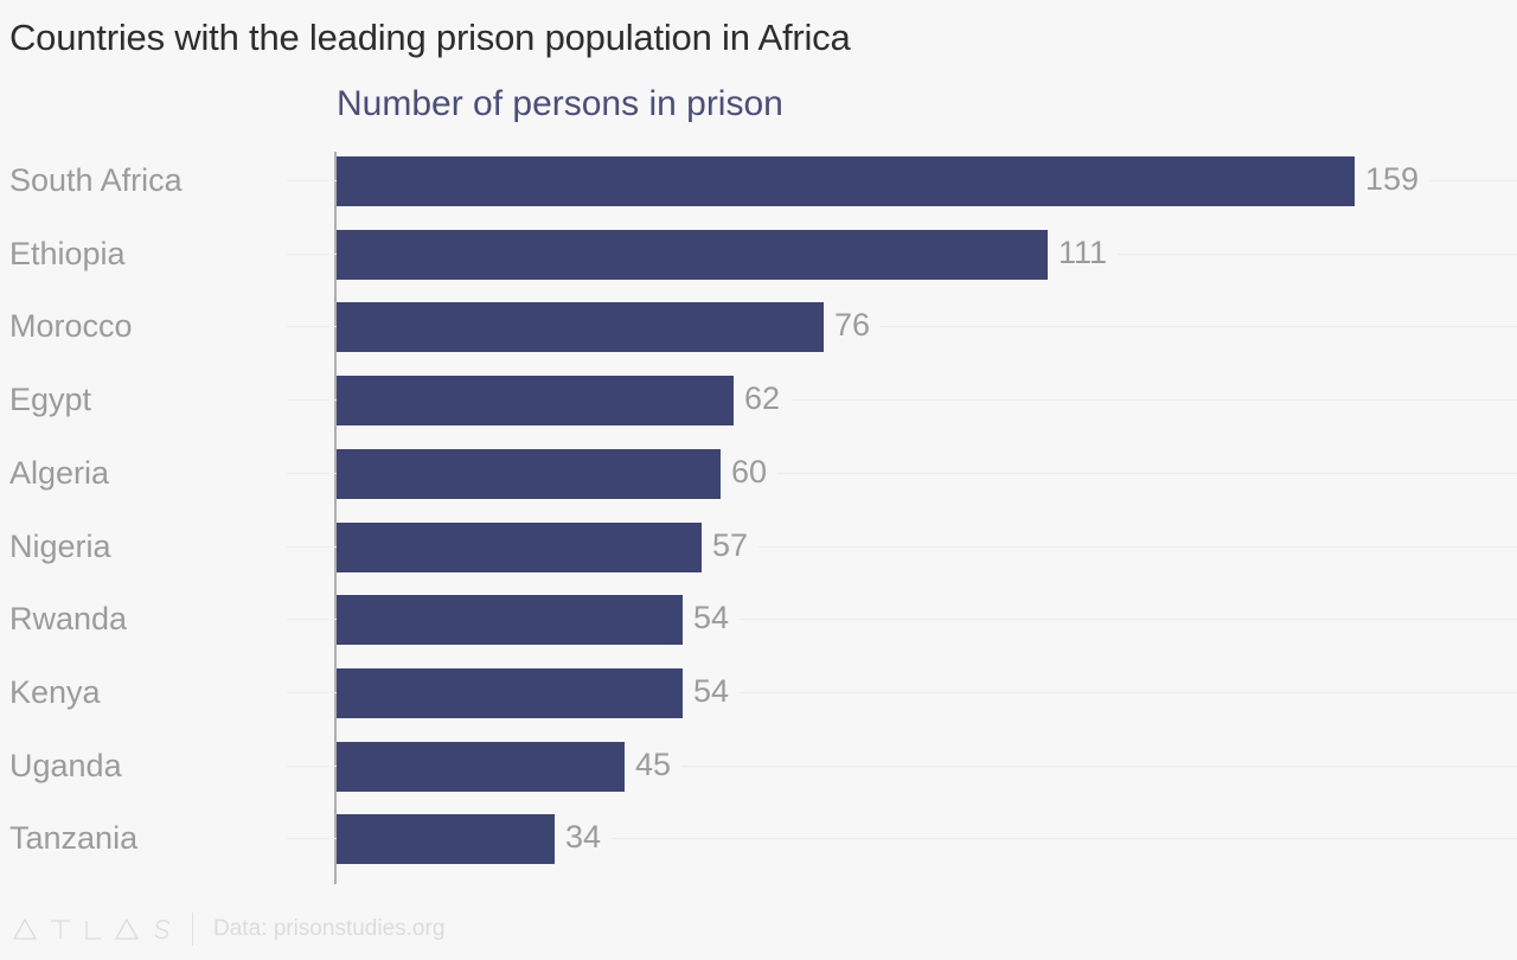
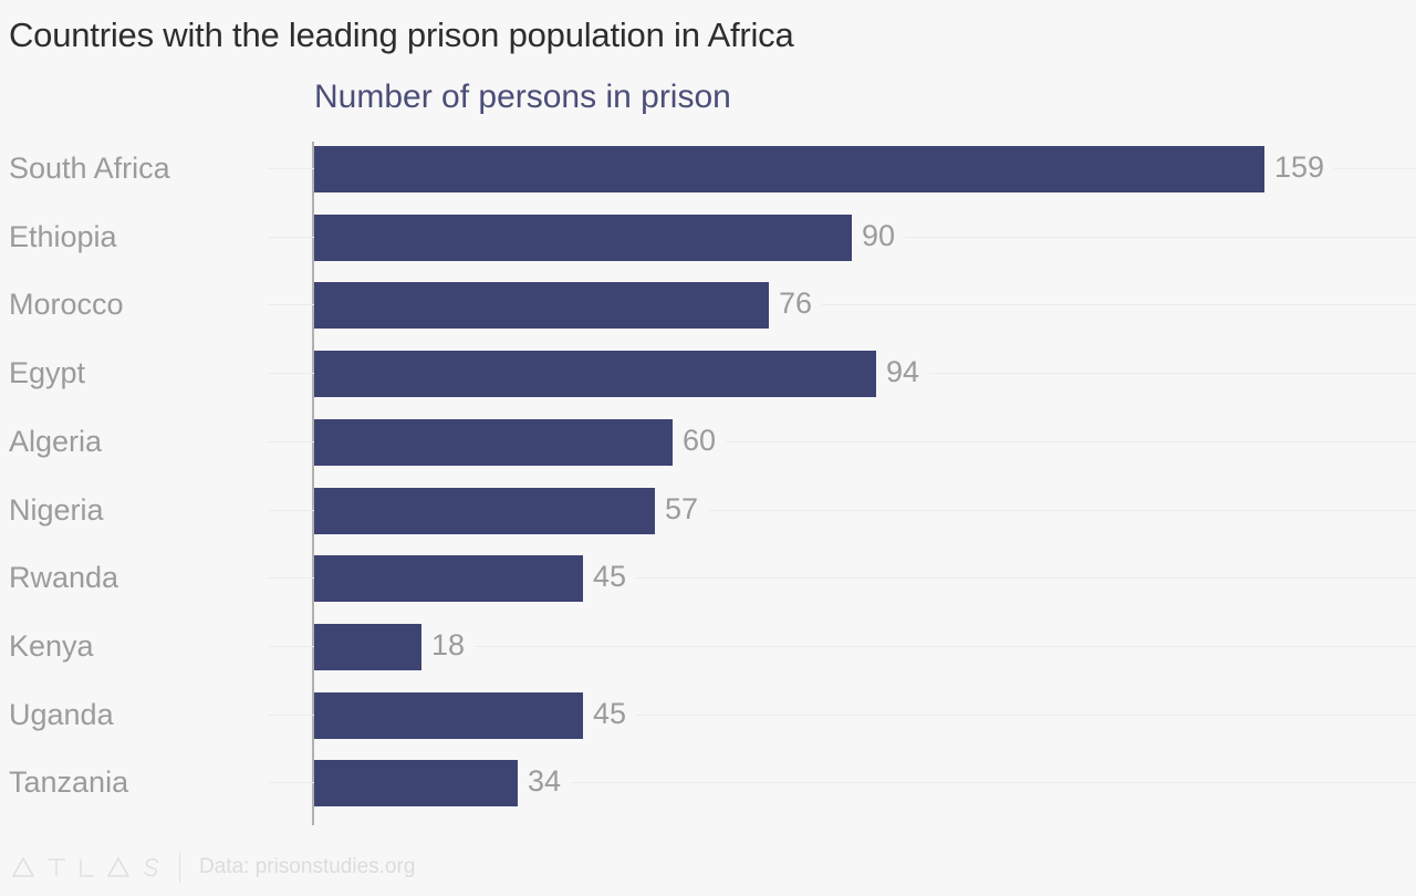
Ethiopia: 111 -> 90
Egypt: 62 -> 94
Rwanda: 54 -> 45
Kenya: 54 -> 18
